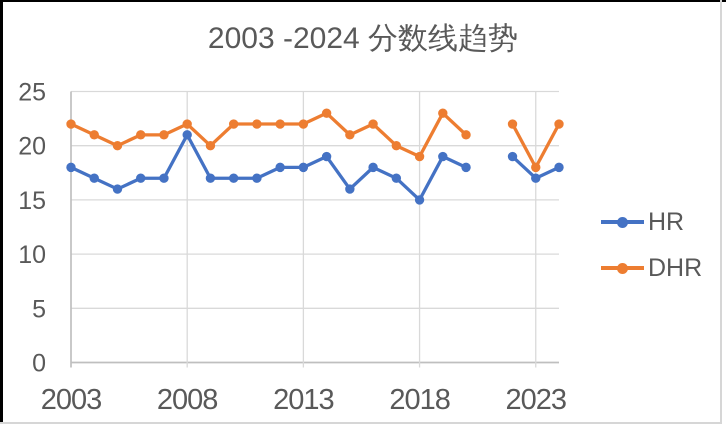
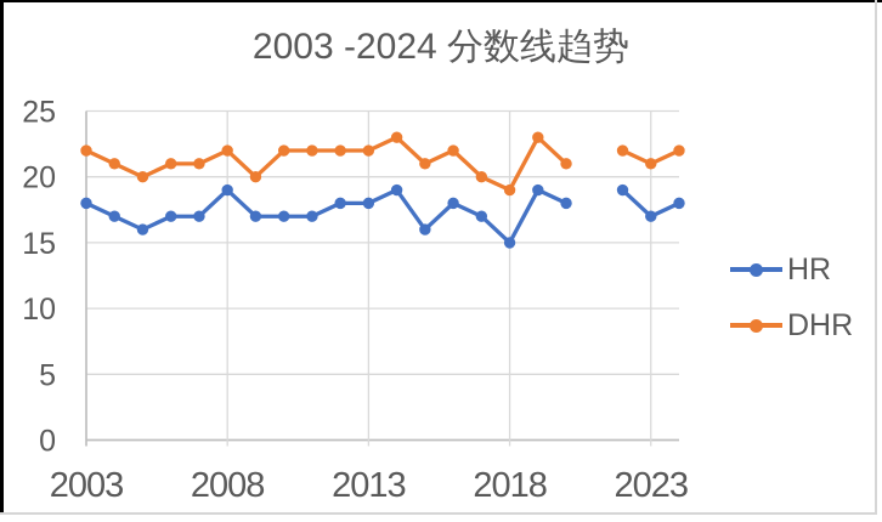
HR/2008: 21 -> 19
DHR/2023: 18 -> 21
